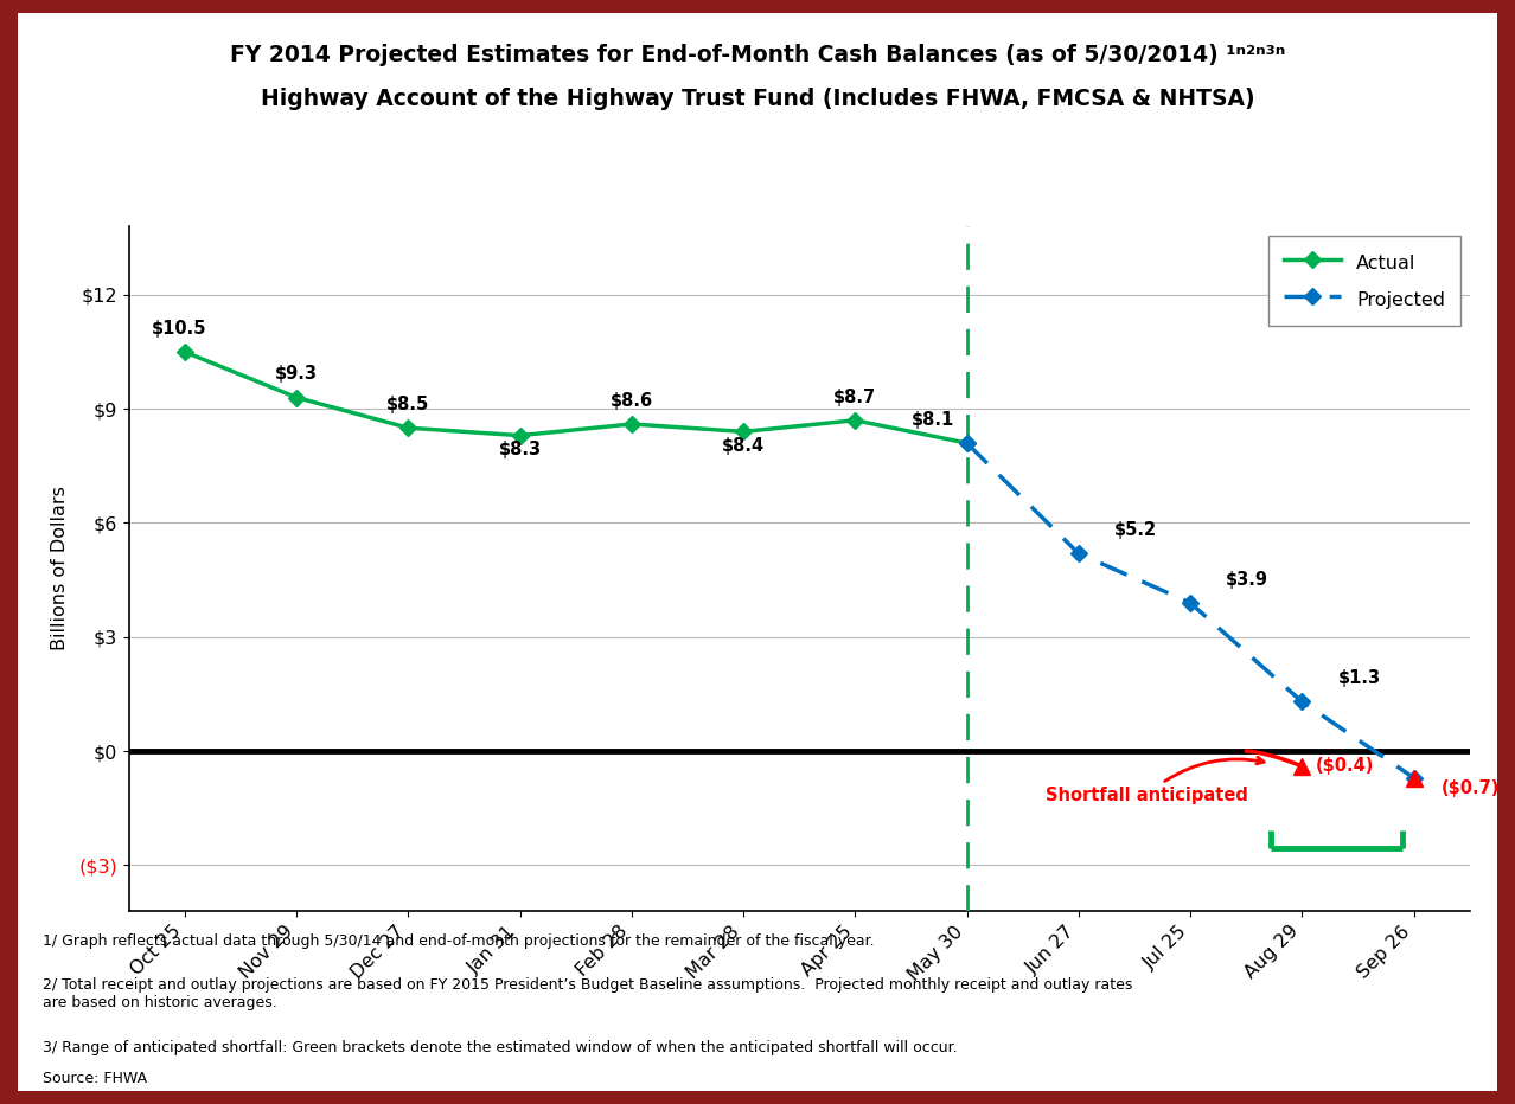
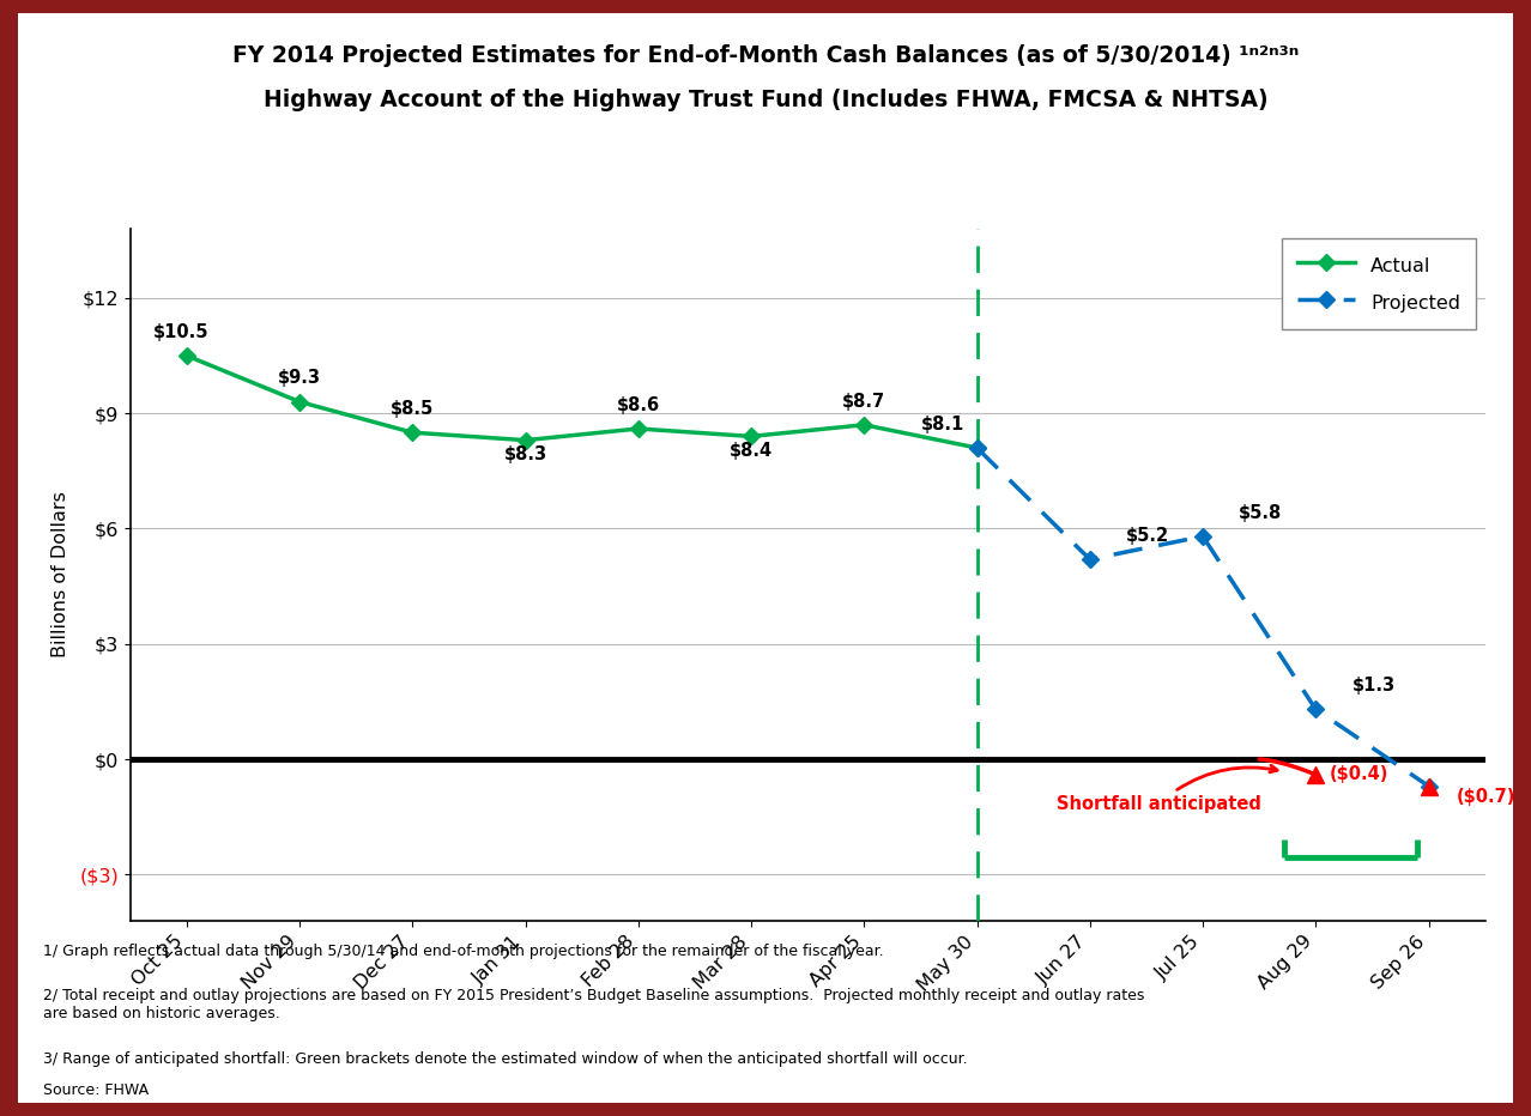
Projected/Jul 25: $3.9 -> $5.8
